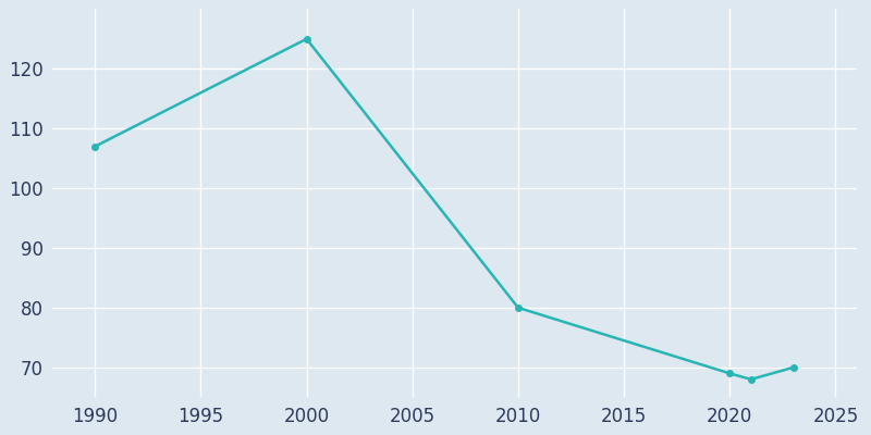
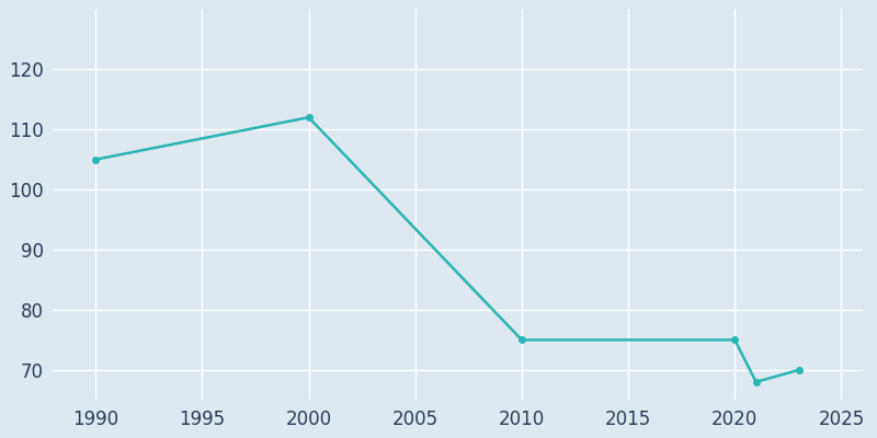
1990: 107 -> 105
2000: 125 -> 112
2010: 80 -> 75
2020: 69 -> 75
